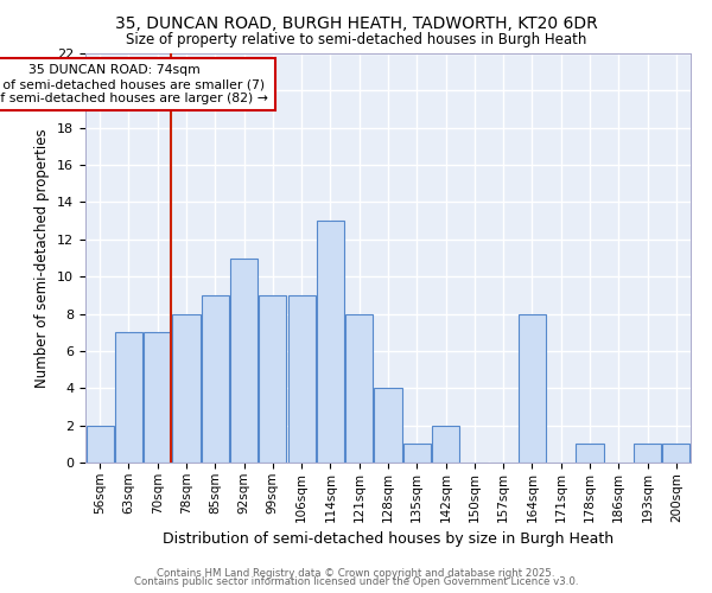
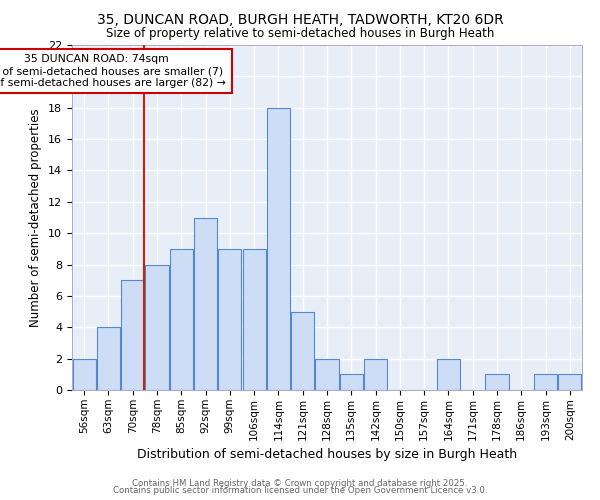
63sqm: 7 -> 4
114sqm: 13 -> 18
121sqm: 8 -> 5
128sqm: 4 -> 2
164sqm: 8 -> 2
